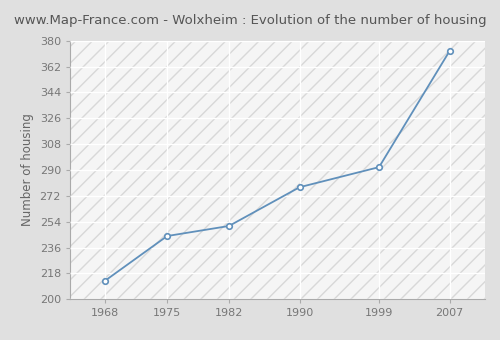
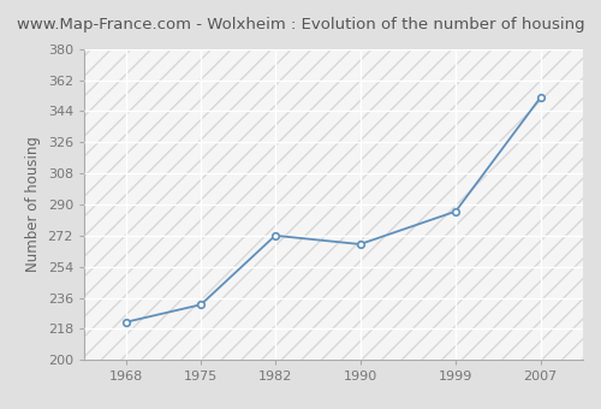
1968: 213 -> 222
1975: 244 -> 232
1982: 251 -> 272
1990: 278 -> 267
1999: 292 -> 286
2007: 373 -> 352
